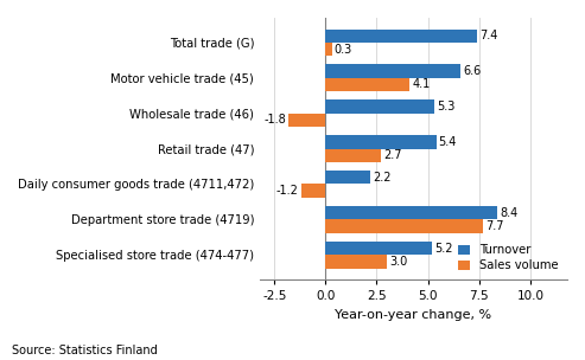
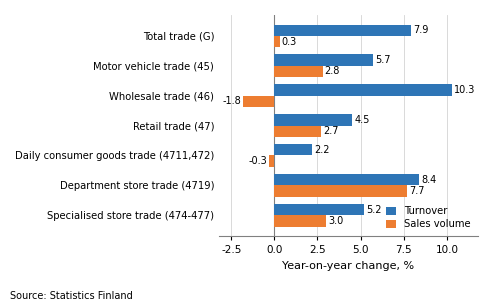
Turnover/Total trade (G): 7.4 -> 7.9
Turnover/Motor vehicle trade (45): 6.6 -> 5.7
Sales volume/Motor vehicle trade (45): 4.1 -> 2.8
Turnover/Wholesale trade (46): 5.3 -> 10.3
Turnover/Retail trade (47): 5.4 -> 4.5
Sales volume/Daily consumer goods trade (4711,472): -1.2 -> -0.3
